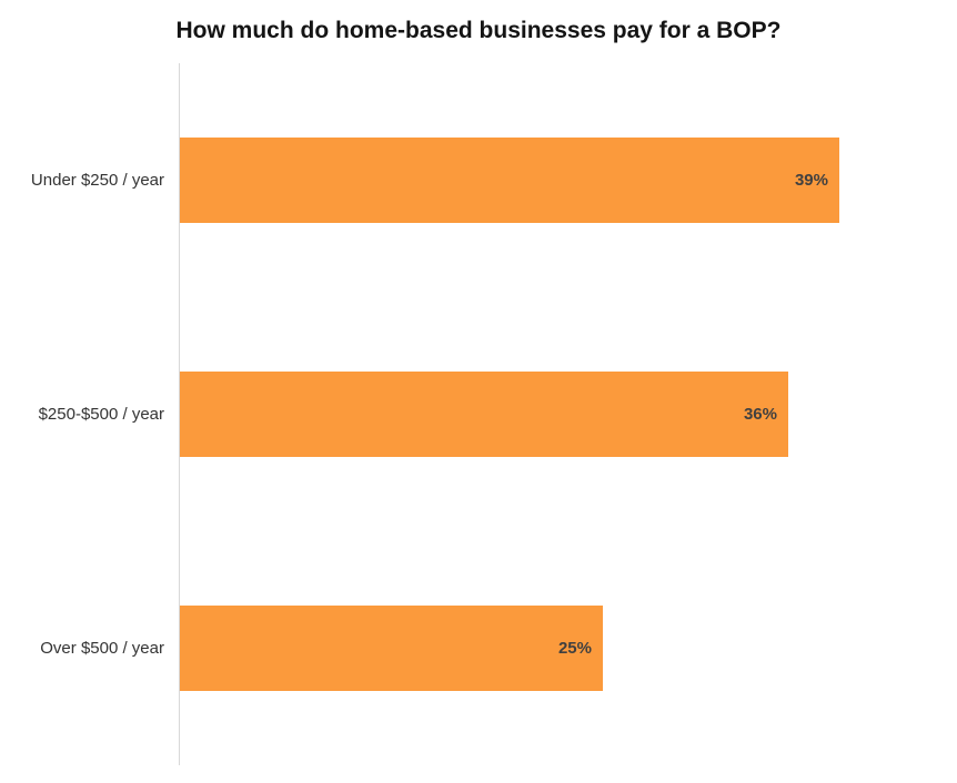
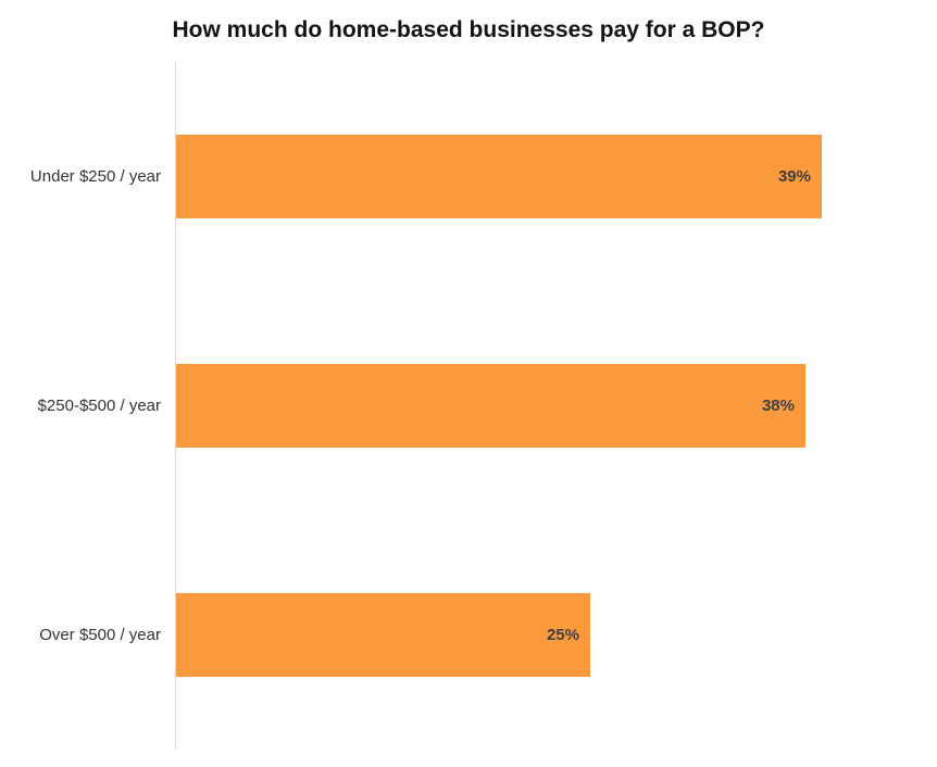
$250-$500 / year: 36% -> 38%
